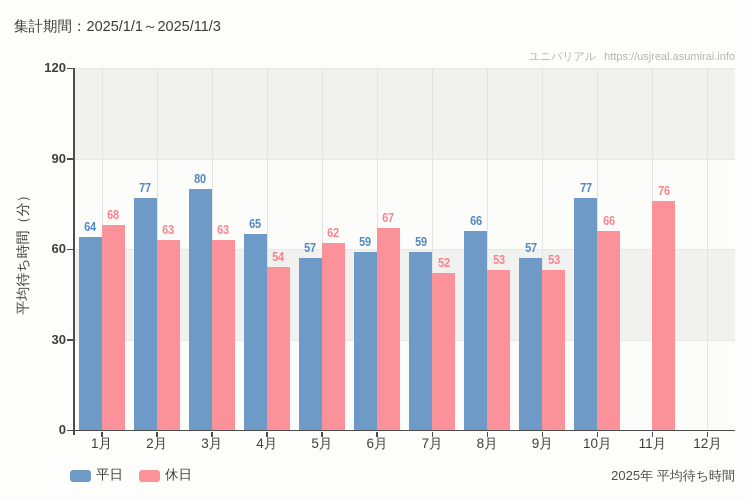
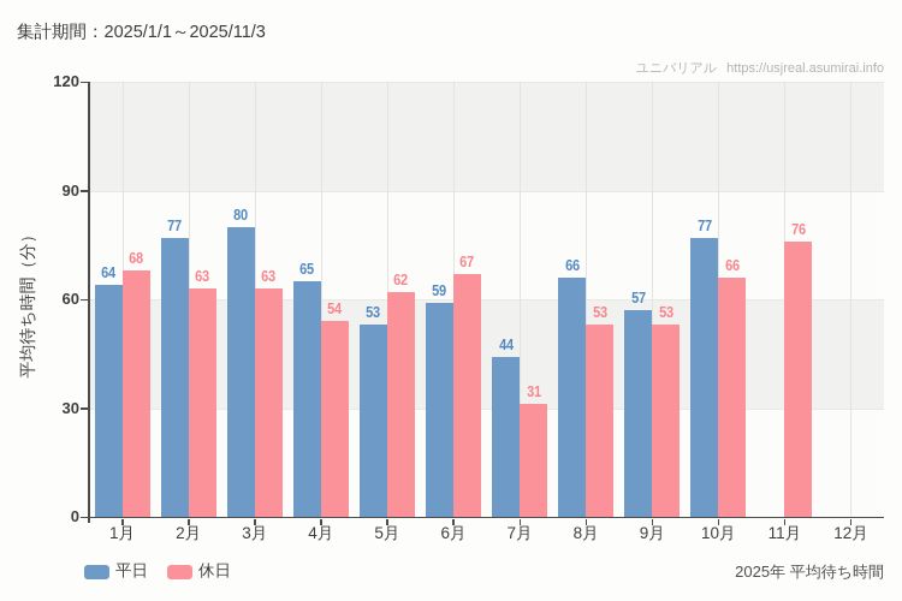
平日/5月: 57 -> 53
平日/7月: 59 -> 44
休日/7月: 52 -> 31
